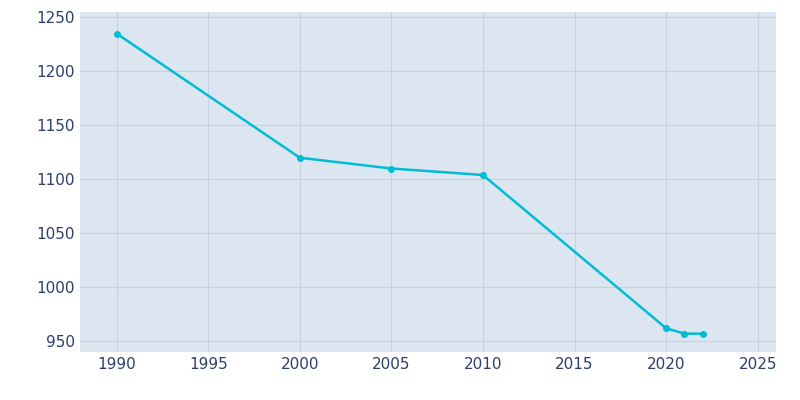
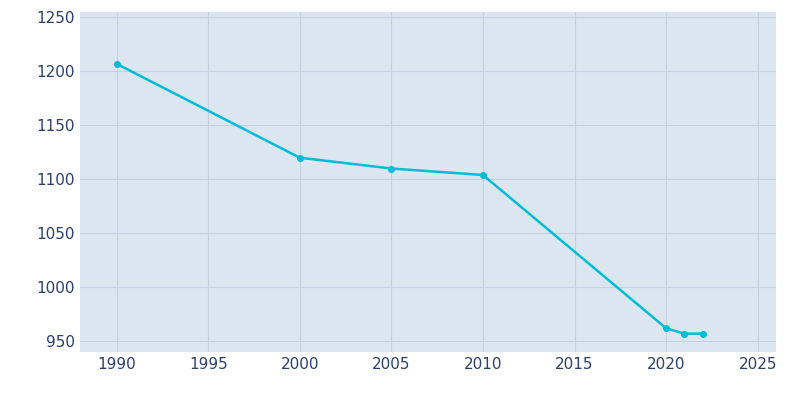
1990: 1235 -> 1207
